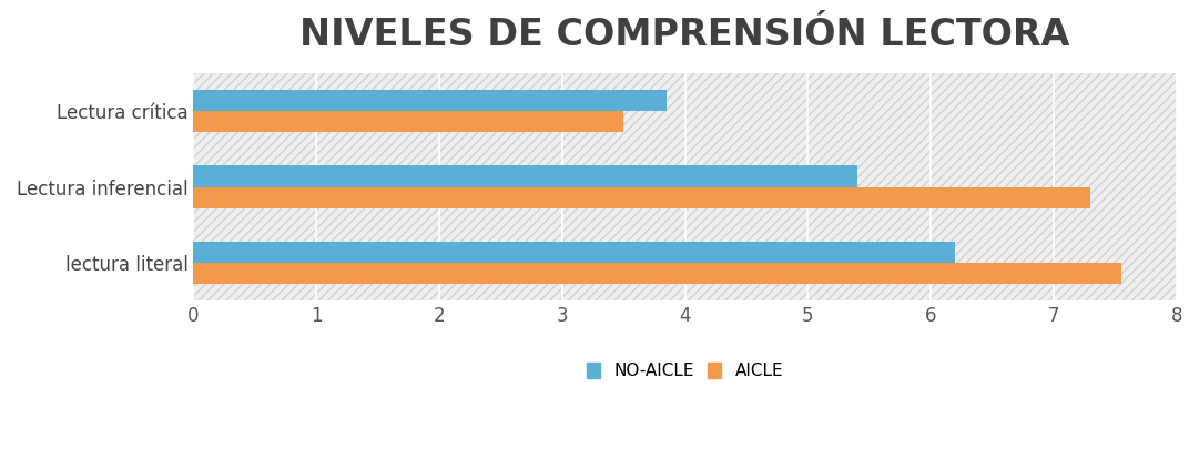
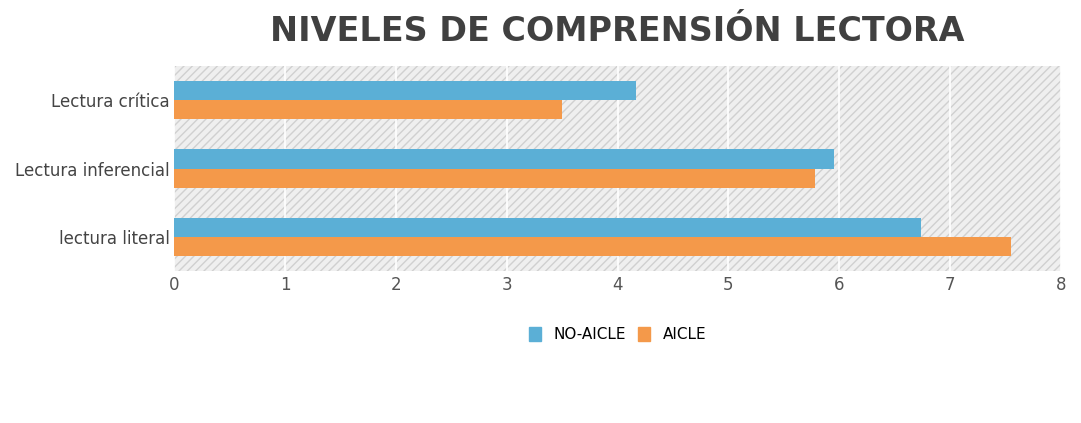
NO-AICLE/Lectura crítica: 3.85 -> 4.17
NO-AICLE/Lectura inferencial: 5.40 -> 5.95
AICLE/Lectura inferencial: 7.30 -> 5.78
NO-AICLE/lectura literal: 6.20 -> 6.74
